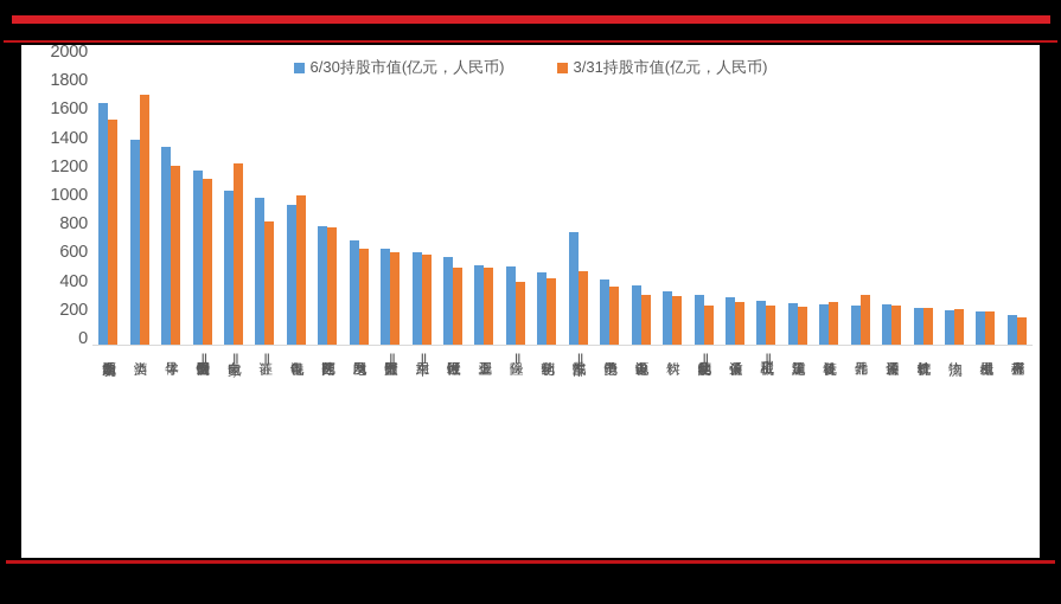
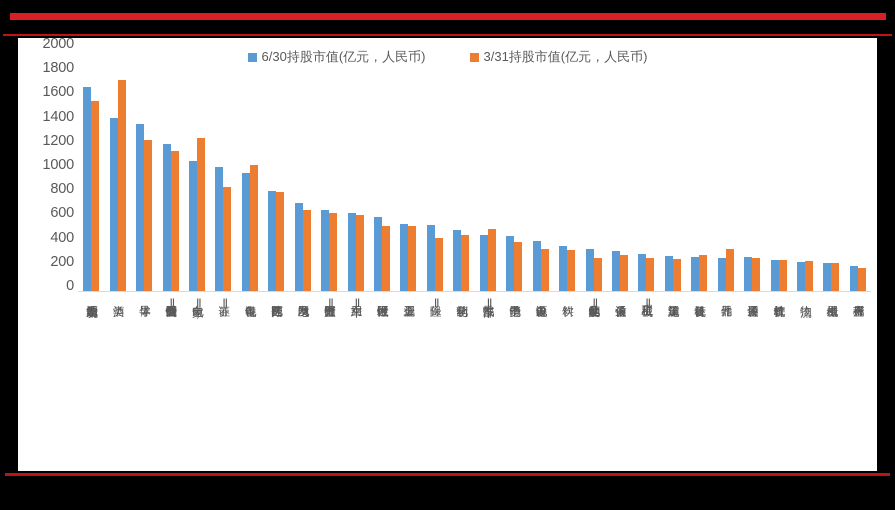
6/30持股市值(亿元，人民币)/汽车零部件Ⅱ: 770 -> 450
